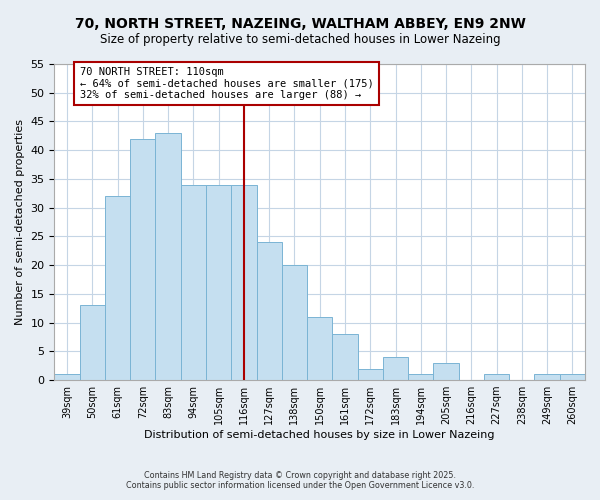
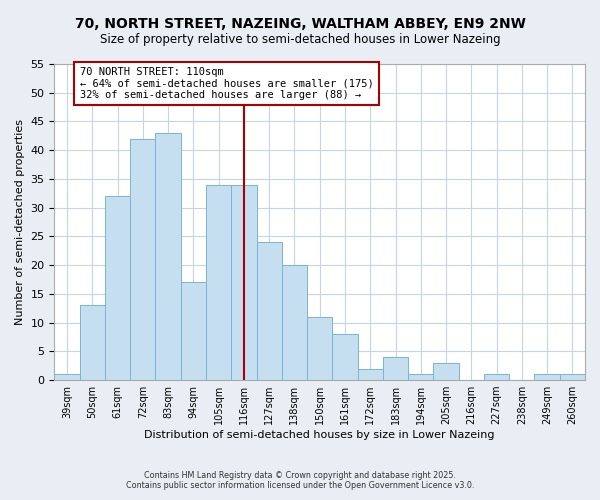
94sqm: 34 -> 17
